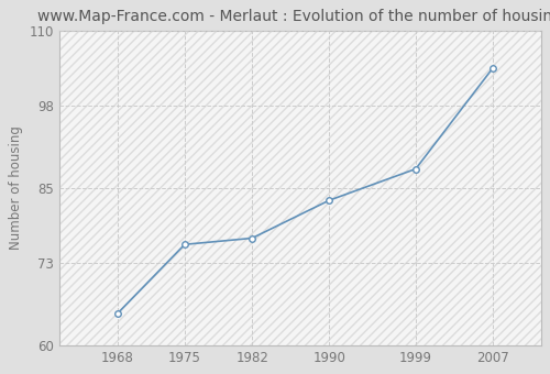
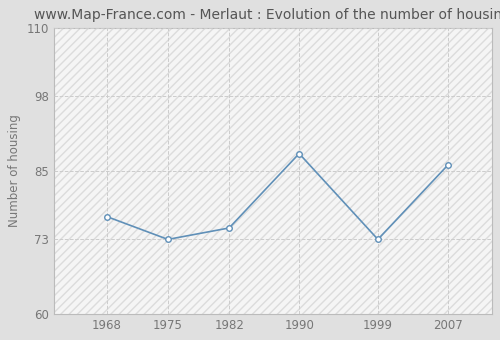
1968: 65 -> 77
1975: 76 -> 73
1982: 77 -> 75
1990: 83 -> 88
1999: 88 -> 73
2007: 104 -> 86
